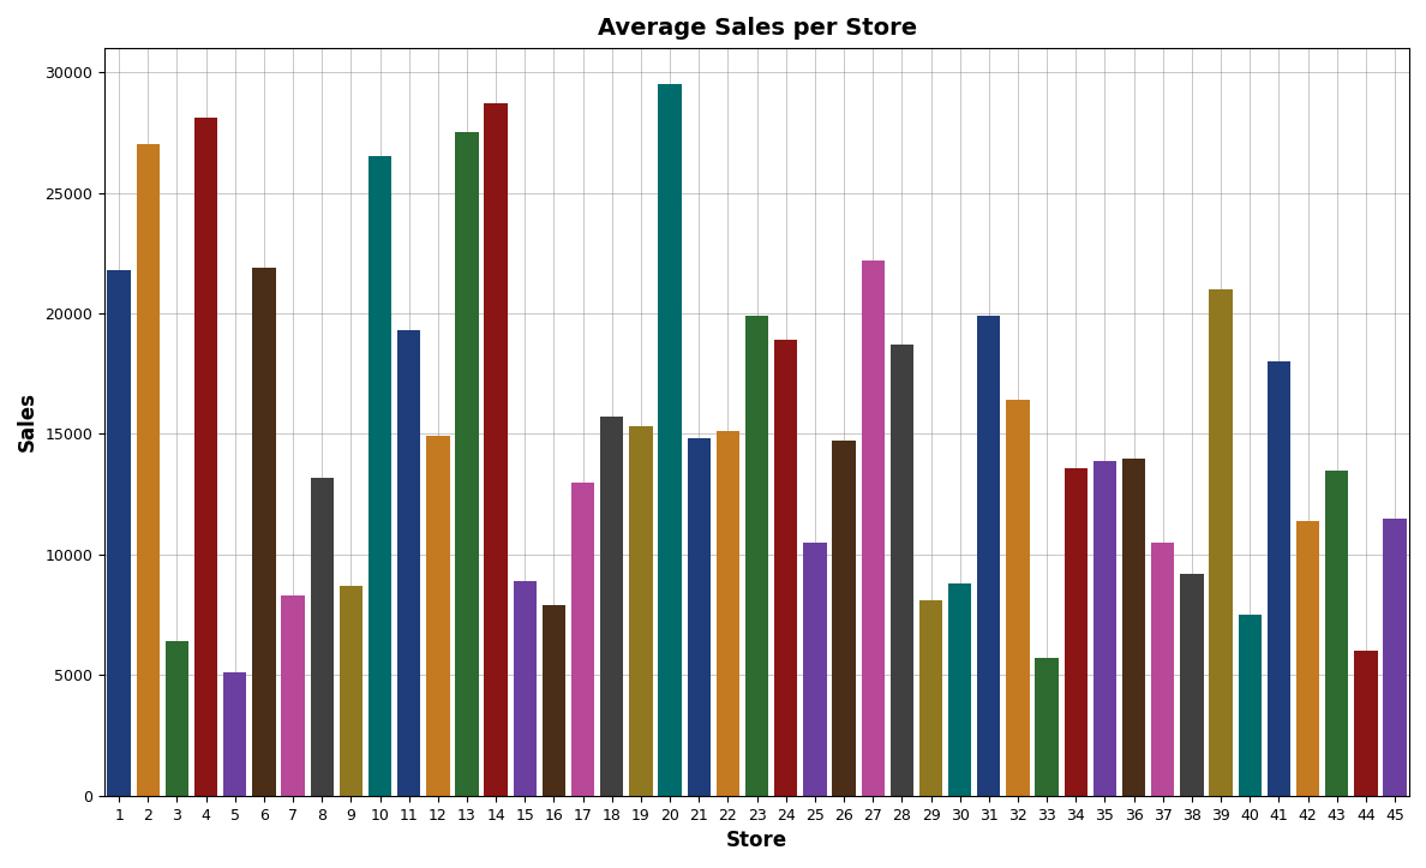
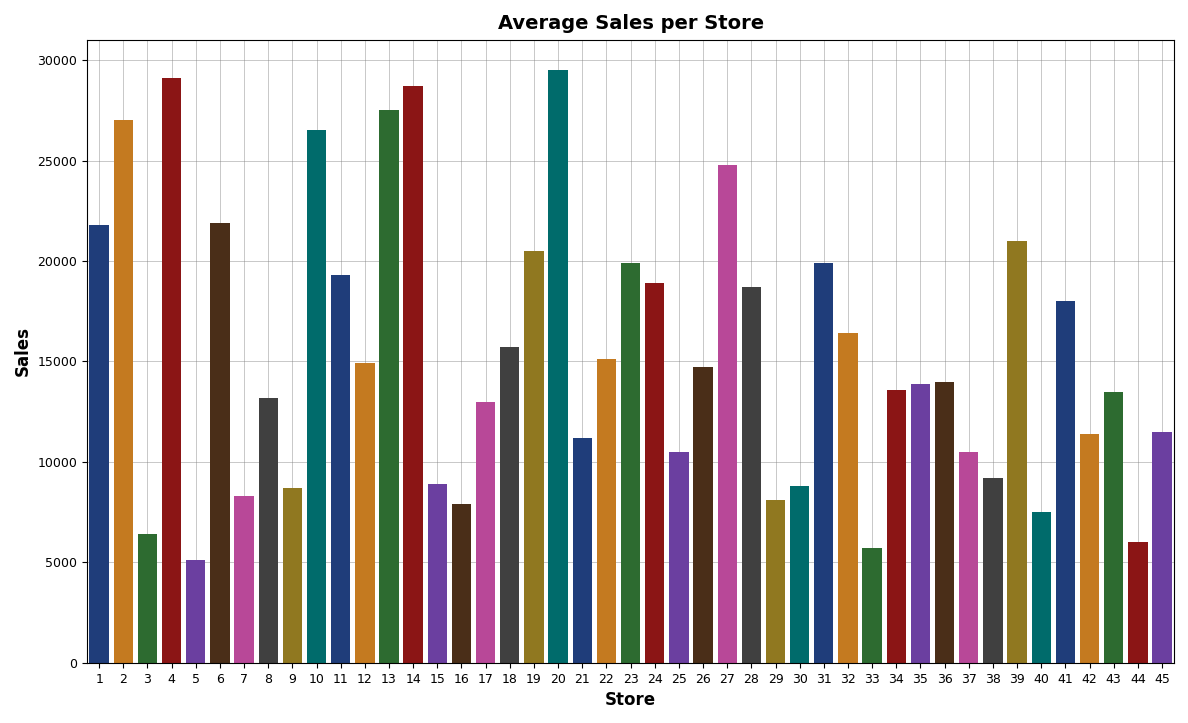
4: 28100 -> 29100
19: 15300 -> 20500
21: 14800 -> 11200
27: 22200 -> 24800
